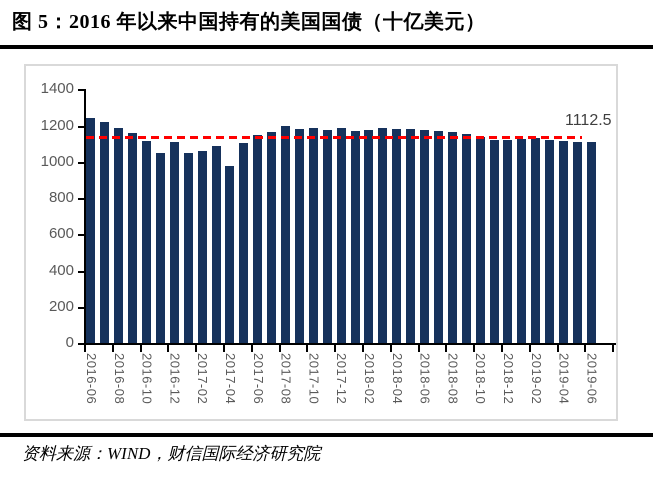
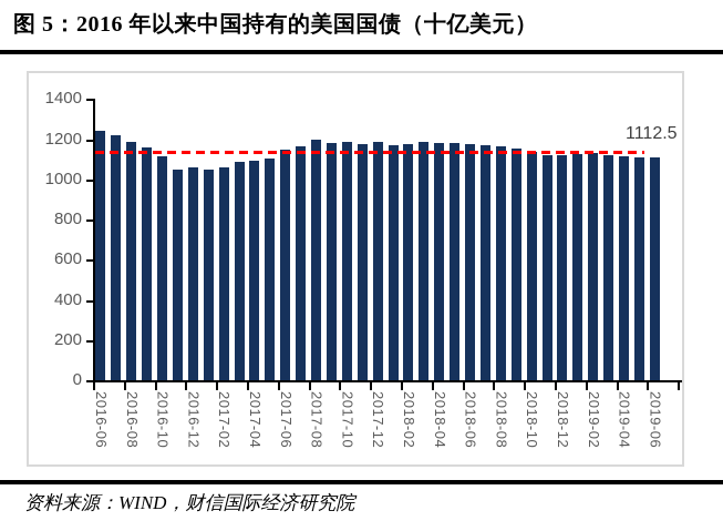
2016-12: 1110 -> 1060
2017-04: 980 -> 1090
